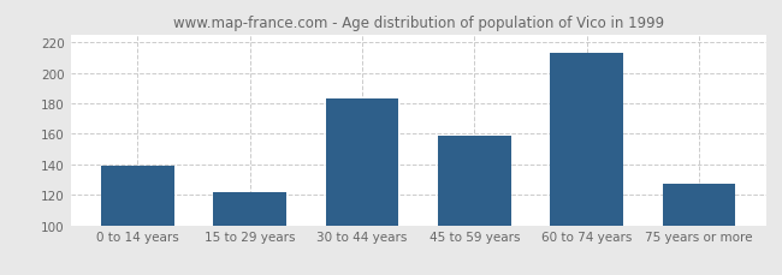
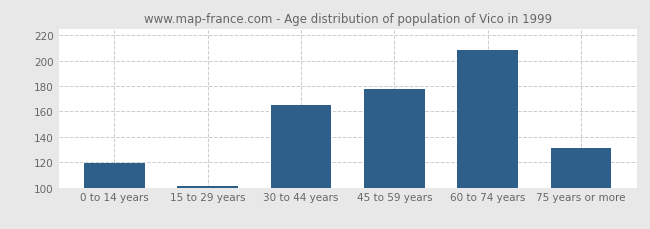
0 to 14 years: 139 -> 119
15 to 29 years: 122 -> 101
30 to 44 years: 183 -> 165
45 to 59 years: 159 -> 178
60 to 74 years: 213 -> 208
75 years or more: 127 -> 131
